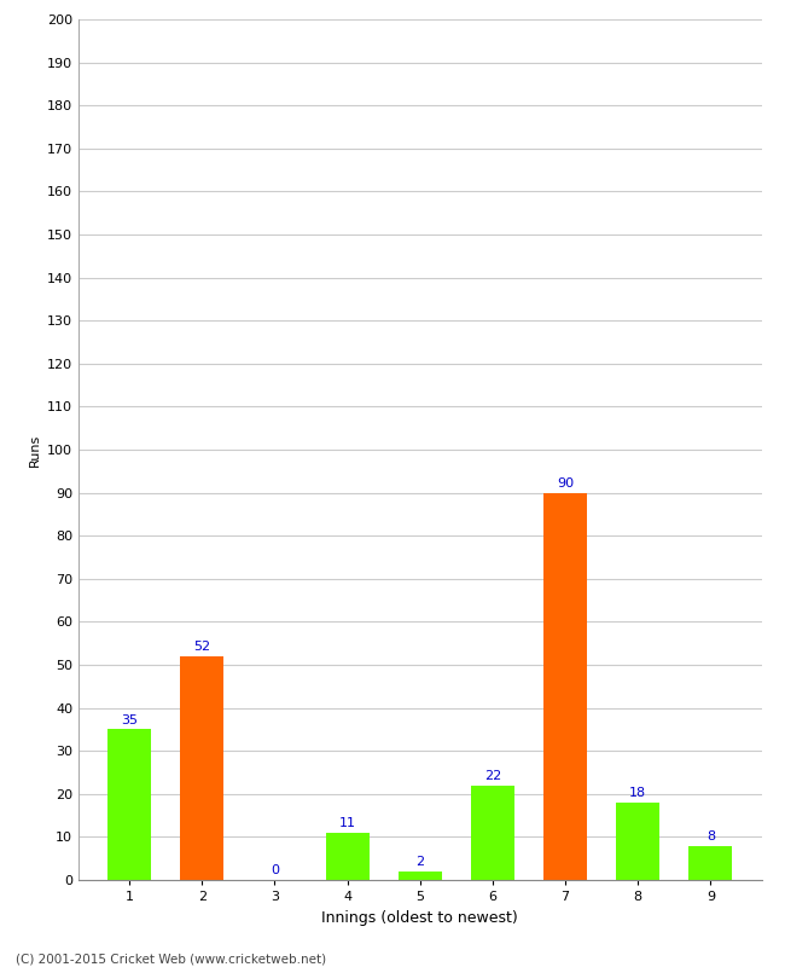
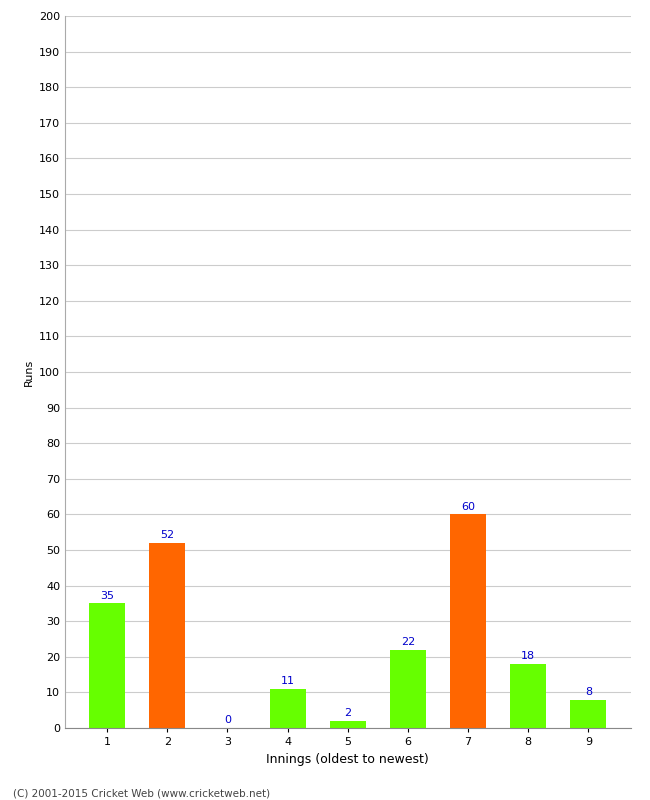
7: 90 -> 60
